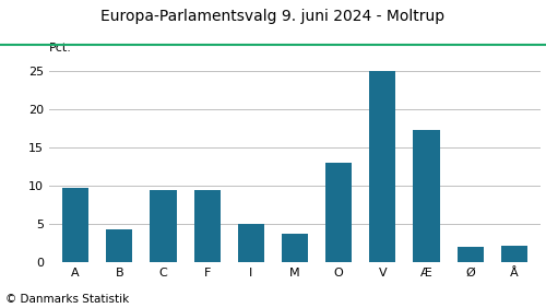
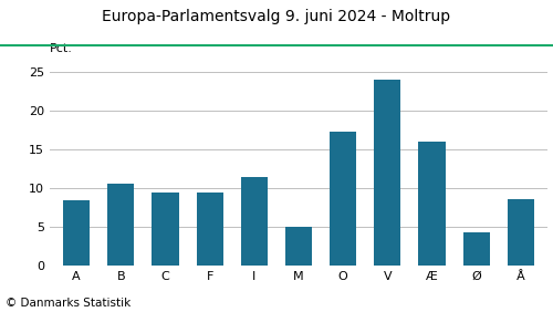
A: 9.7 -> 8.4
B: 4.2 -> 10.6
I: 5.0 -> 11.4
M: 3.7 -> 5.0
O: 13.0 -> 17.2
V: 25.0 -> 24.0
Æ: 17.3 -> 16.0
Ø: 1.9 -> 4.2
Å: 2.1 -> 8.6
